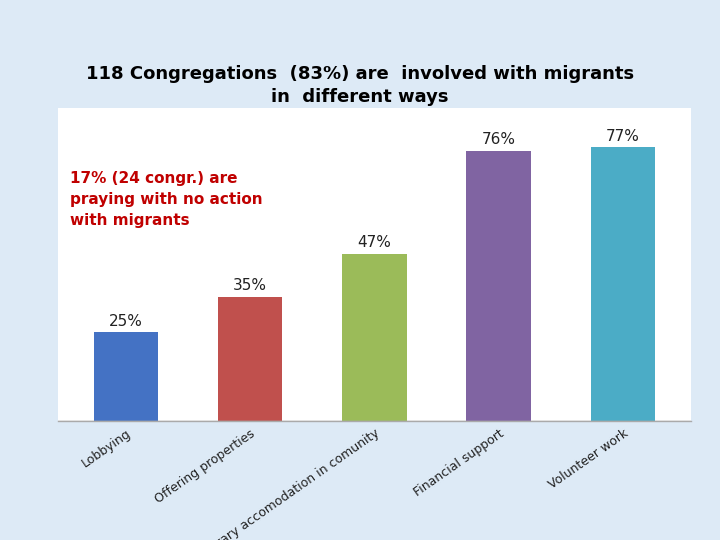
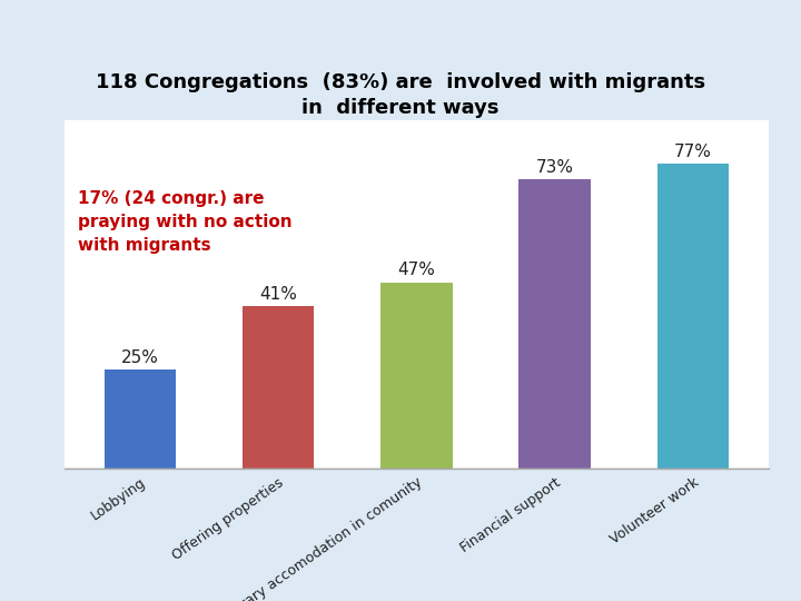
Offering properties: 35% -> 41%
Financial support: 76% -> 73%
